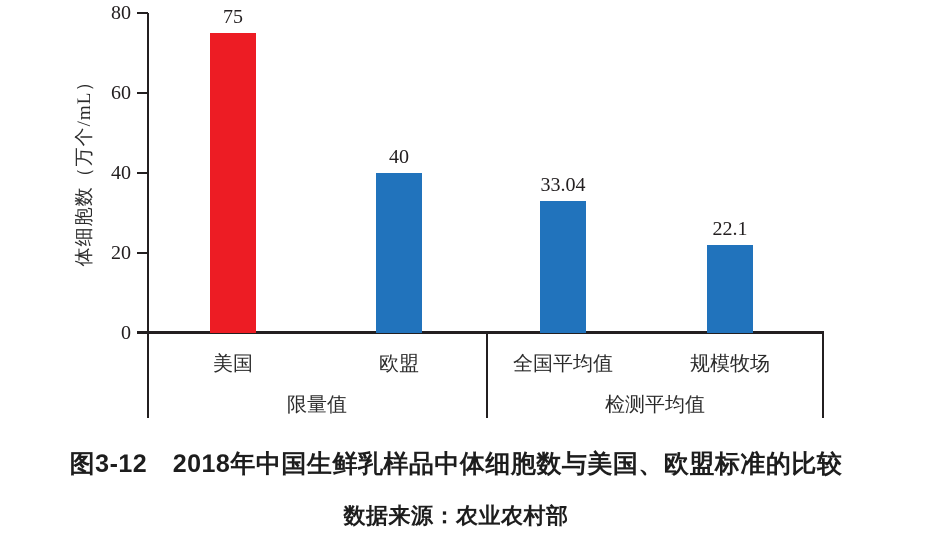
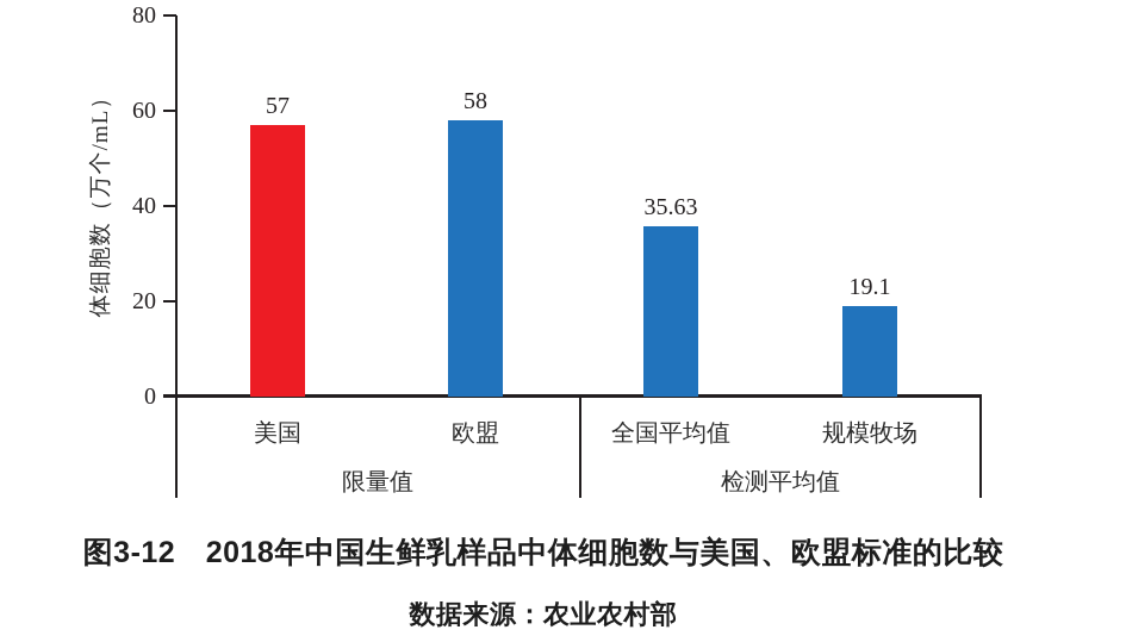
美国: 75 -> 57
欧盟: 40 -> 58
全国平均值: 33.04 -> 35.63
规模牧场: 22.1 -> 19.1
